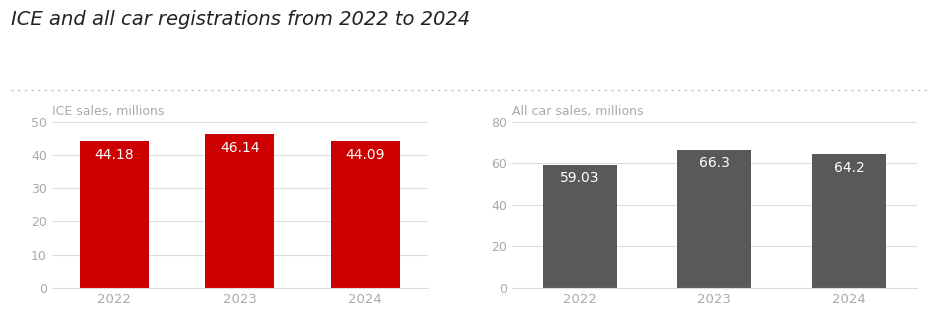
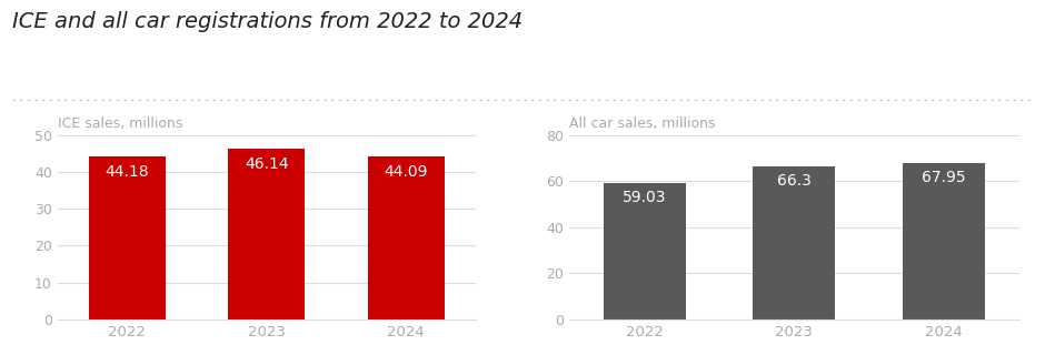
All car sales, millions/2024: 64.2 -> 67.95
